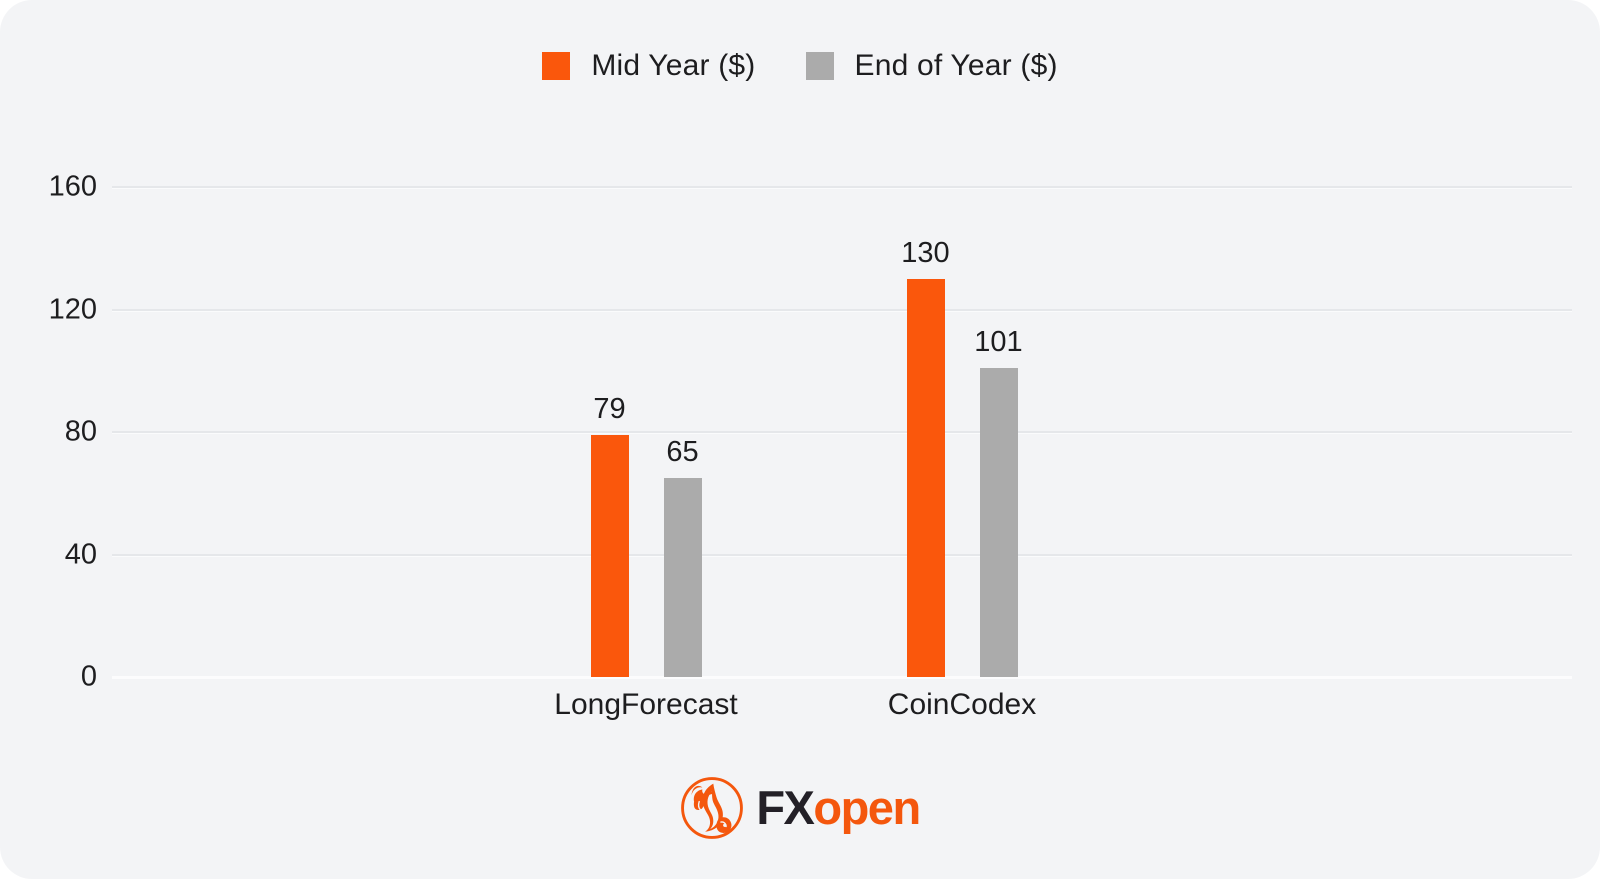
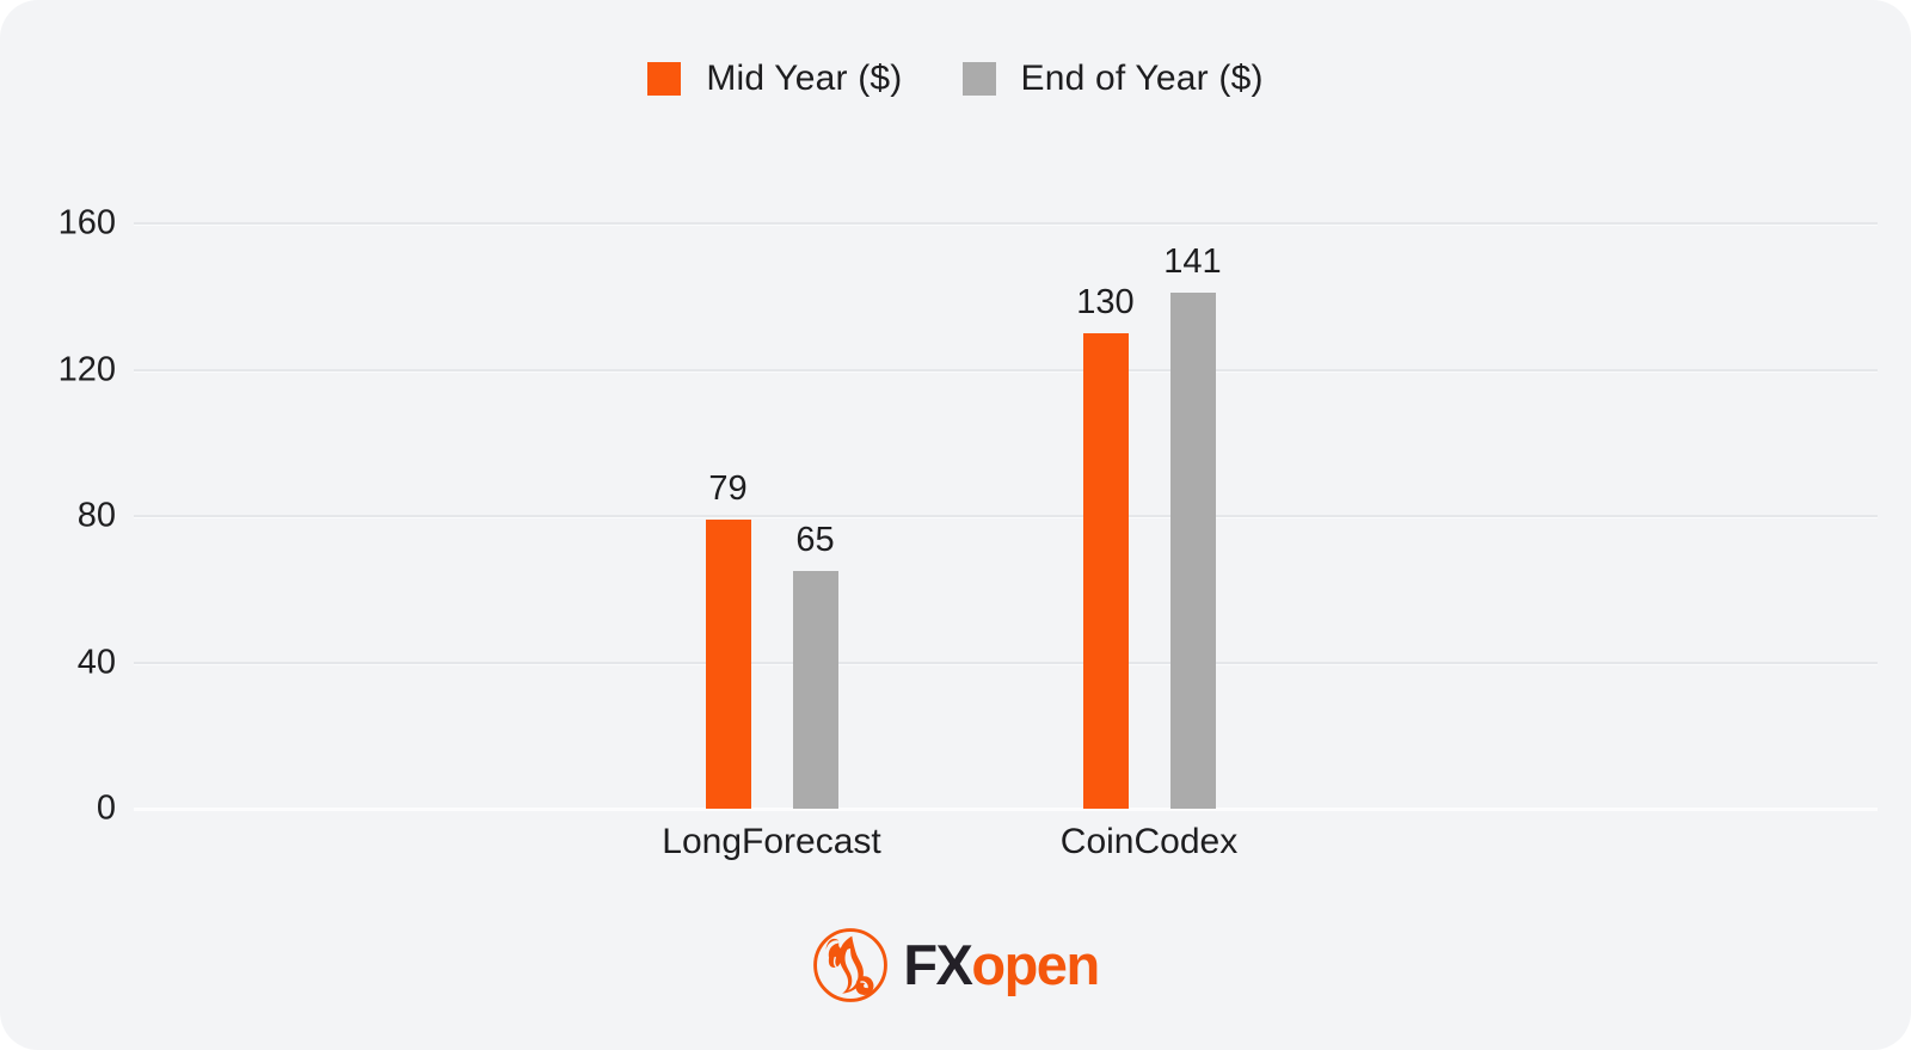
End of Year ($)/CoinCodex: 101 -> 141
